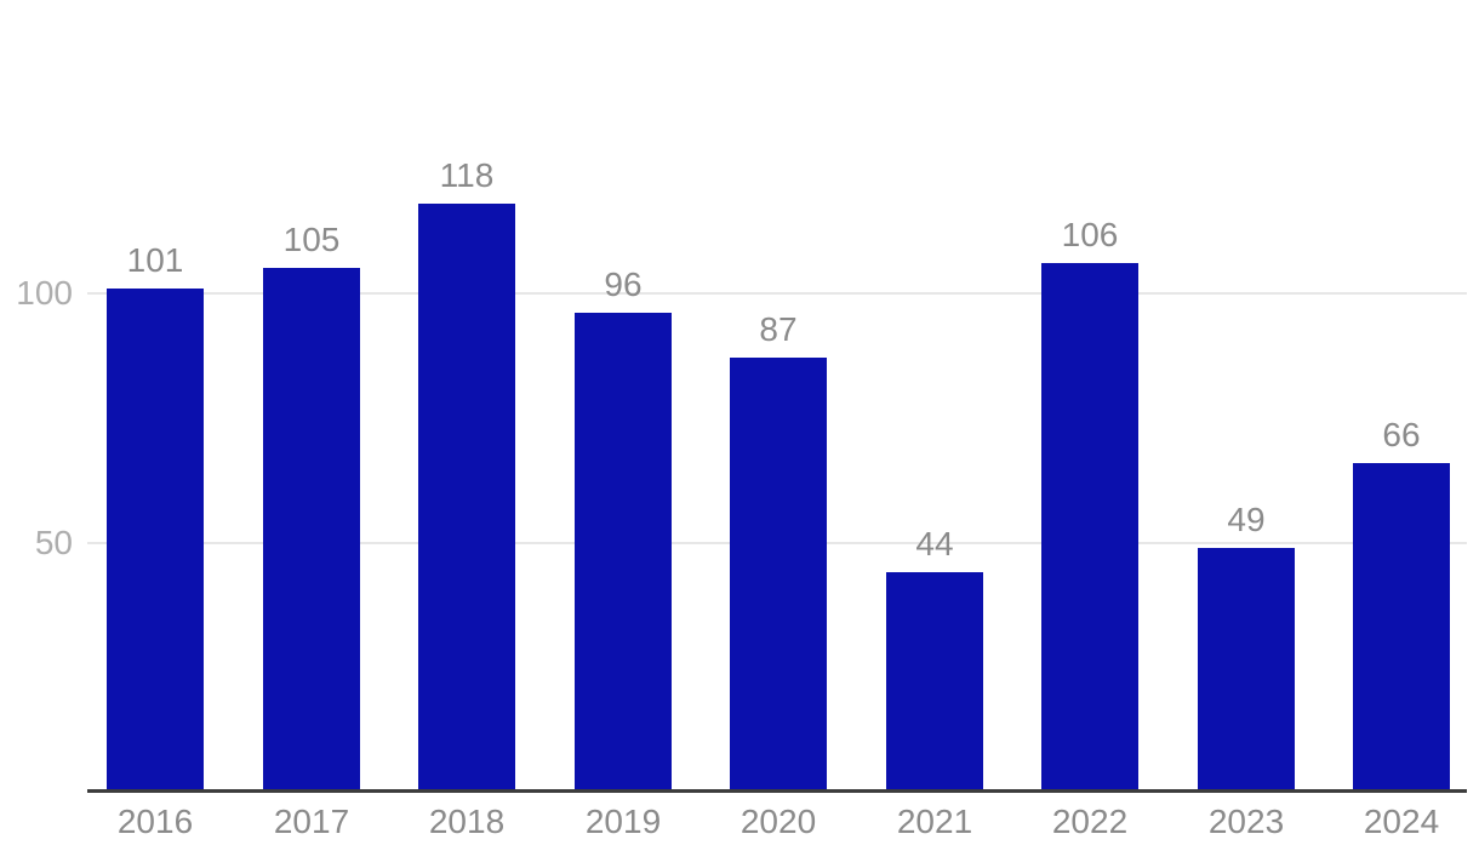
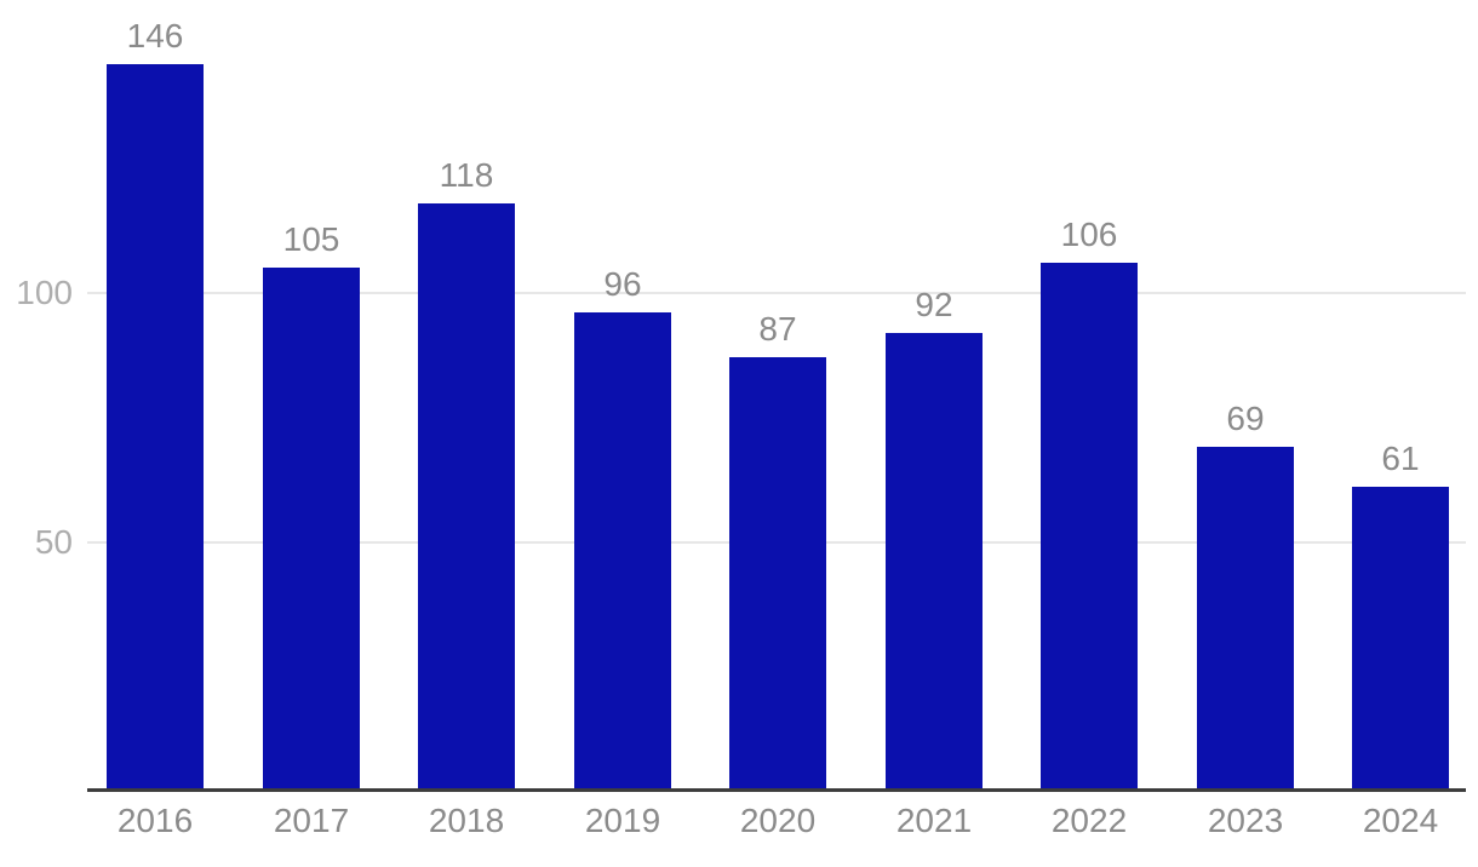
2016: 101 -> 146
2021: 44 -> 92
2023: 49 -> 69
2024: 66 -> 61
